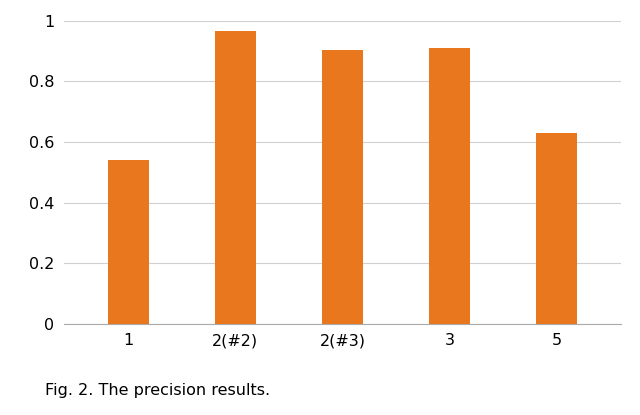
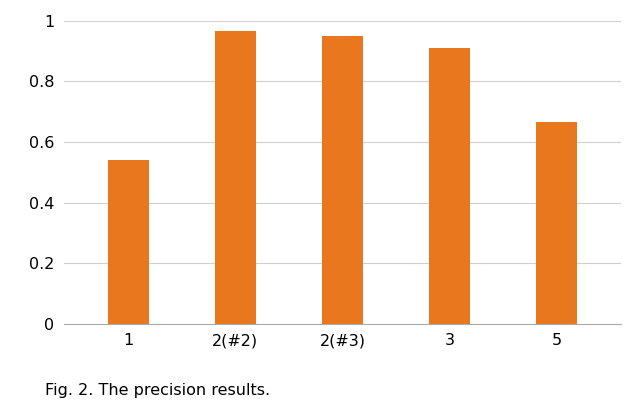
2(#3): 0.905 -> 0.950
5: 0.630 -> 0.665
